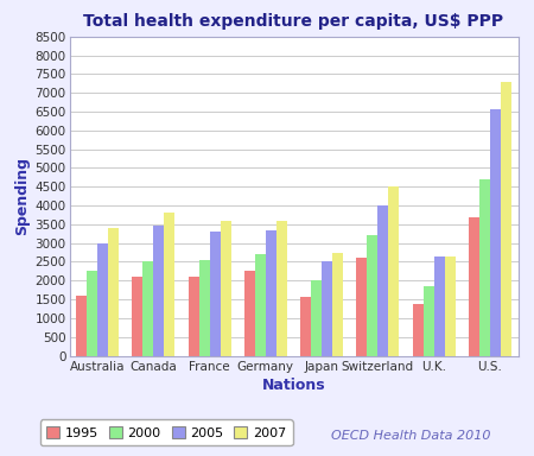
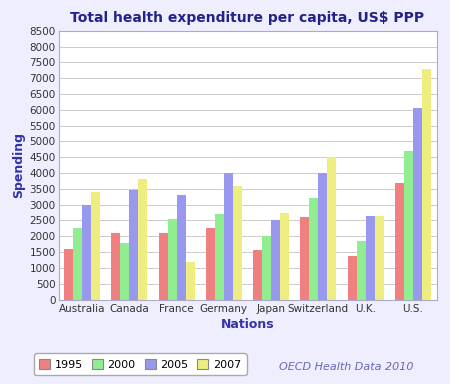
2000/Canada: 2520 -> 1800
2007/France: 3600 -> 1200
2005/Germany: 3350 -> 4000
2005/U.S.: 6550 -> 6050
